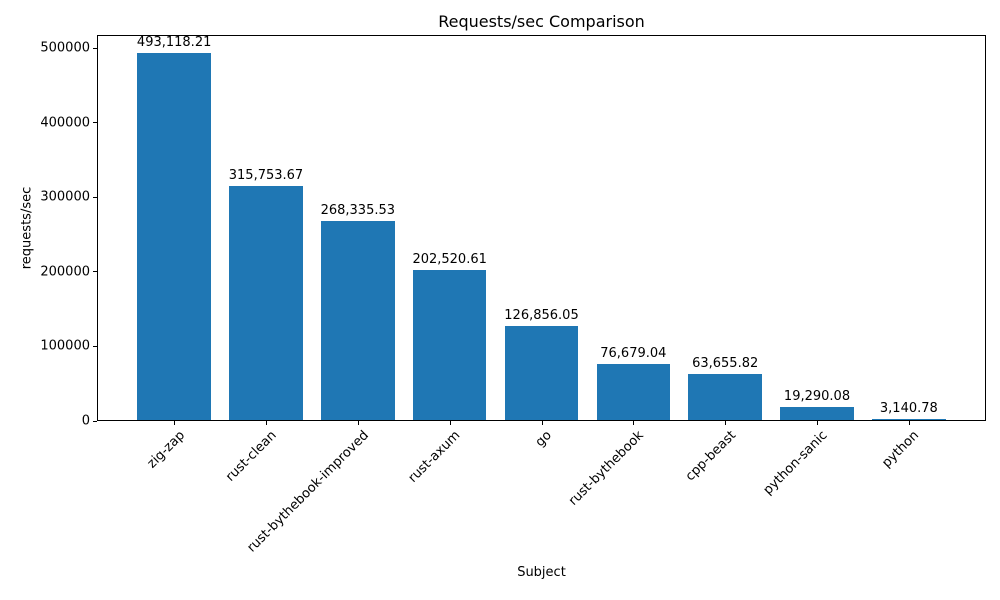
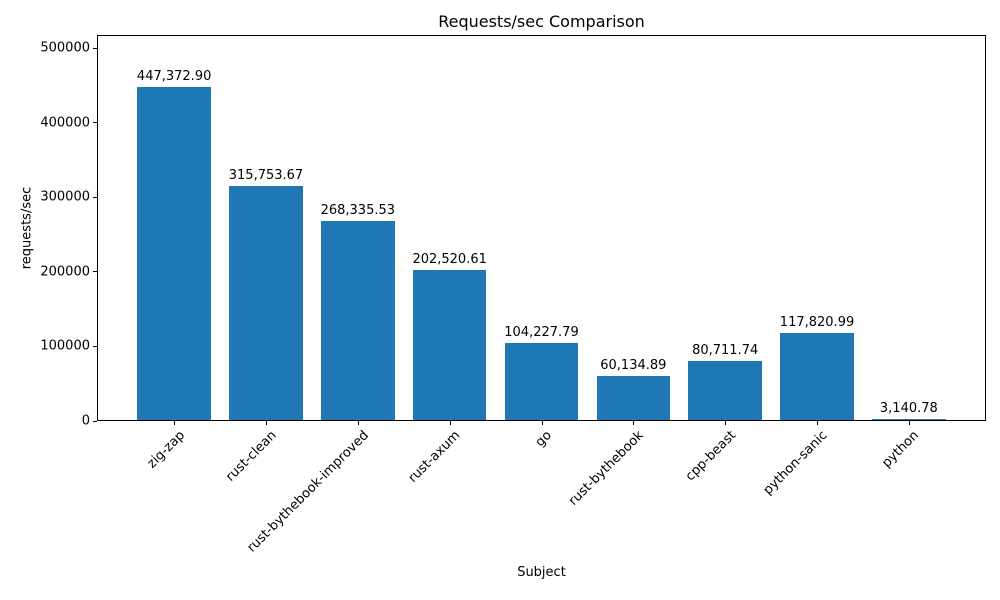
zig-zap: 493,118.21 -> 447,372.90
go: 126,856.05 -> 104,227.79
rust-bythebook: 76,679.04 -> 60,134.89
cpp-beast: 63,655.82 -> 80,711.74
python-sanic: 19,290.08 -> 117,820.99
